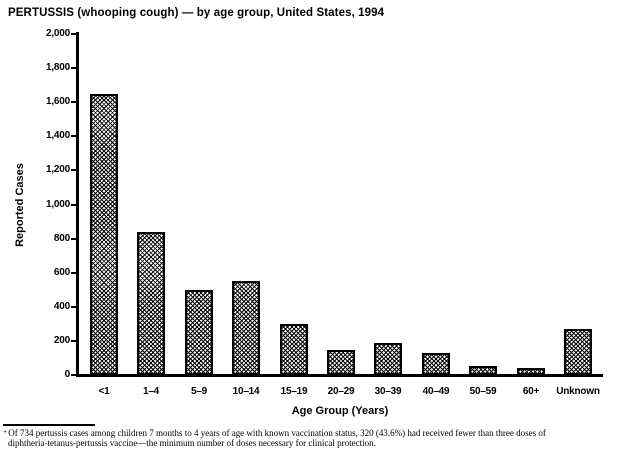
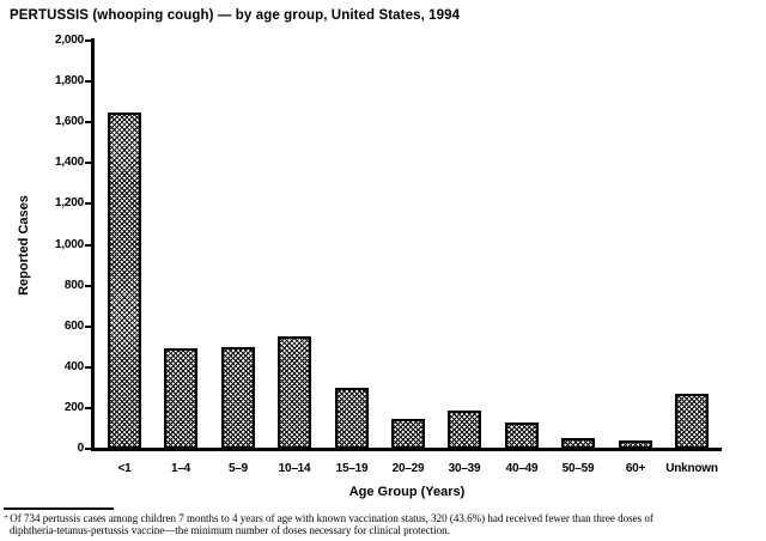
1–4: 840 -> 490
